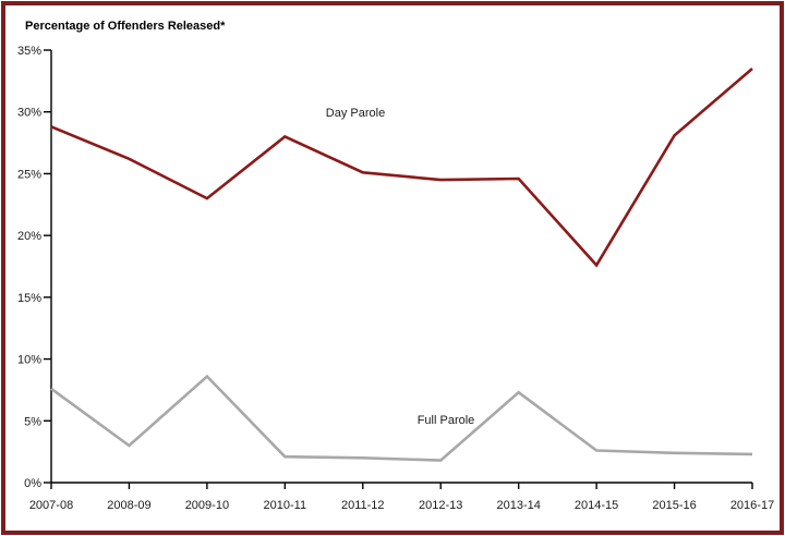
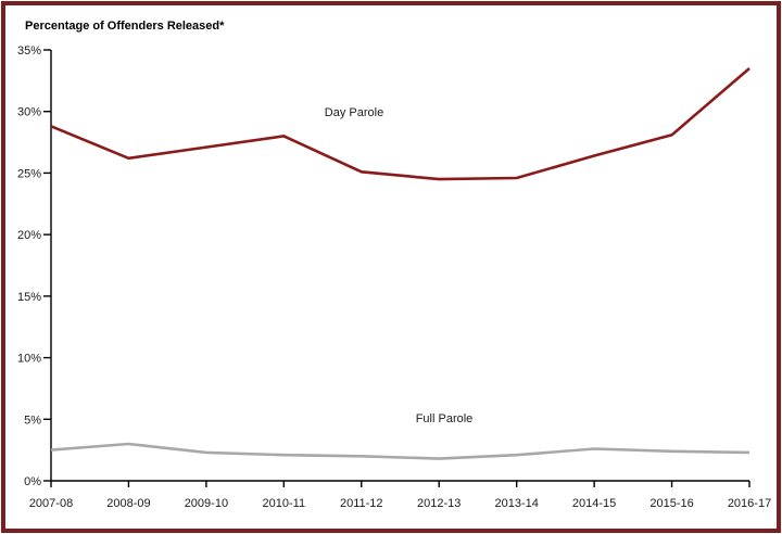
Full Parole/2007-08: 7.6% -> 2.5%
Day Parole/2009-10: 23.0% -> 27.1%
Full Parole/2009-10: 8.6% -> 2.3%
Full Parole/2013-14: 7.3% -> 2.1%
Day Parole/2014-15: 17.6% -> 26.4%
